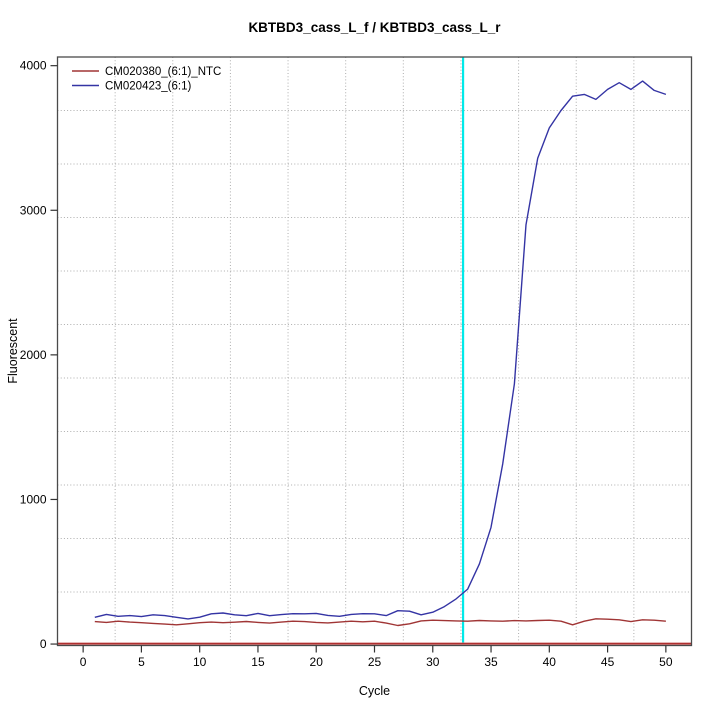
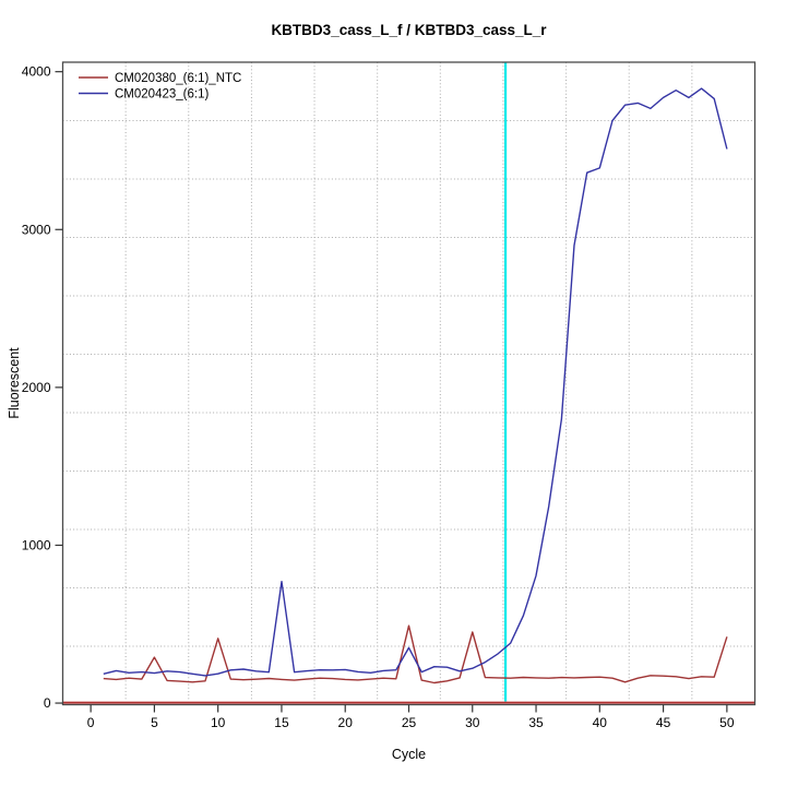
CM020380_(6:1)_NTC/5: 150 -> 290
CM020380_(6:1)_NTC/10: 150 -> 410
CM020423_(6:1)/15: 210 -> 770
CM020380_(6:1)_NTC/25: 160 -> 490
CM020423_(6:1)/25: 210 -> 350
CM020380_(6:1)_NTC/30: 160 -> 450
CM020423_(6:1)/40: 3570 -> 3390
CM020380_(6:1)_NTC/50: 160 -> 420
CM020423_(6:1)/50: 3800 -> 3510
